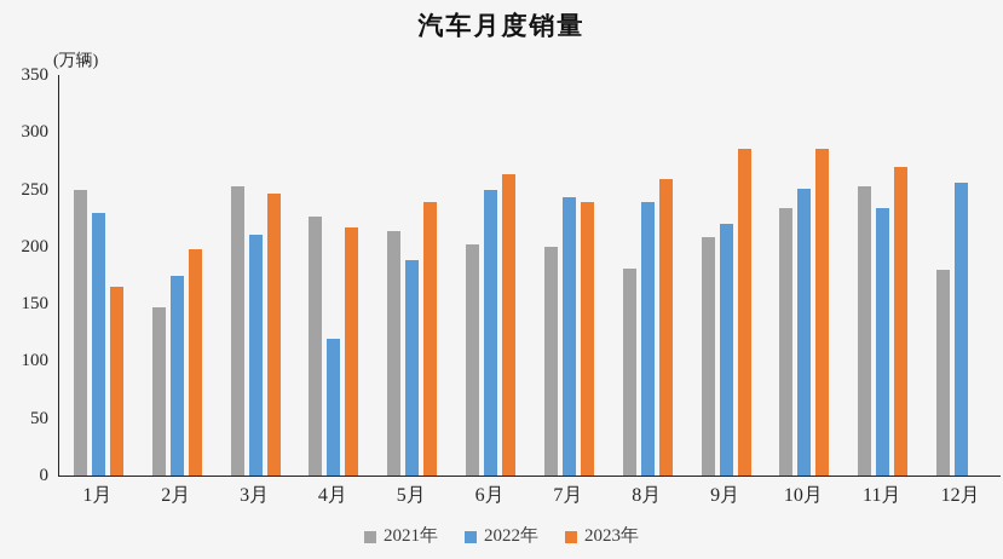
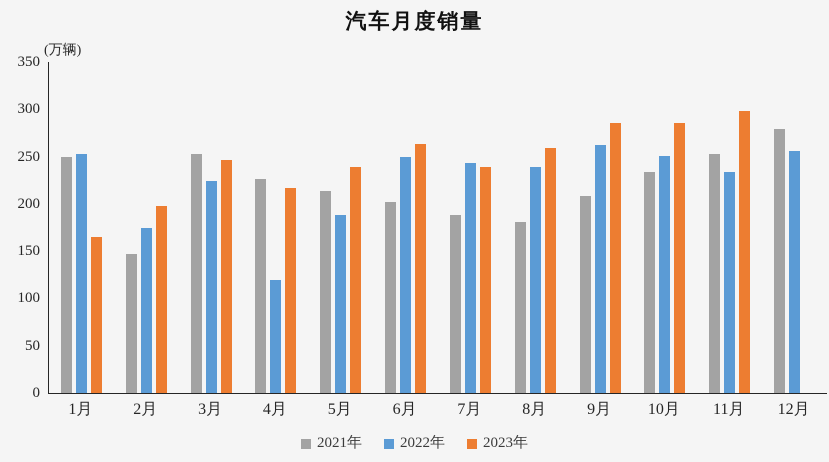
2022年/1月: 230 -> 250
2022年/3月: 210 -> 220
2021年/7月: 200 -> 190
2022年/9月: 220 -> 260
2023年/11月: 270 -> 300
2021年/12月: 180 -> 280
